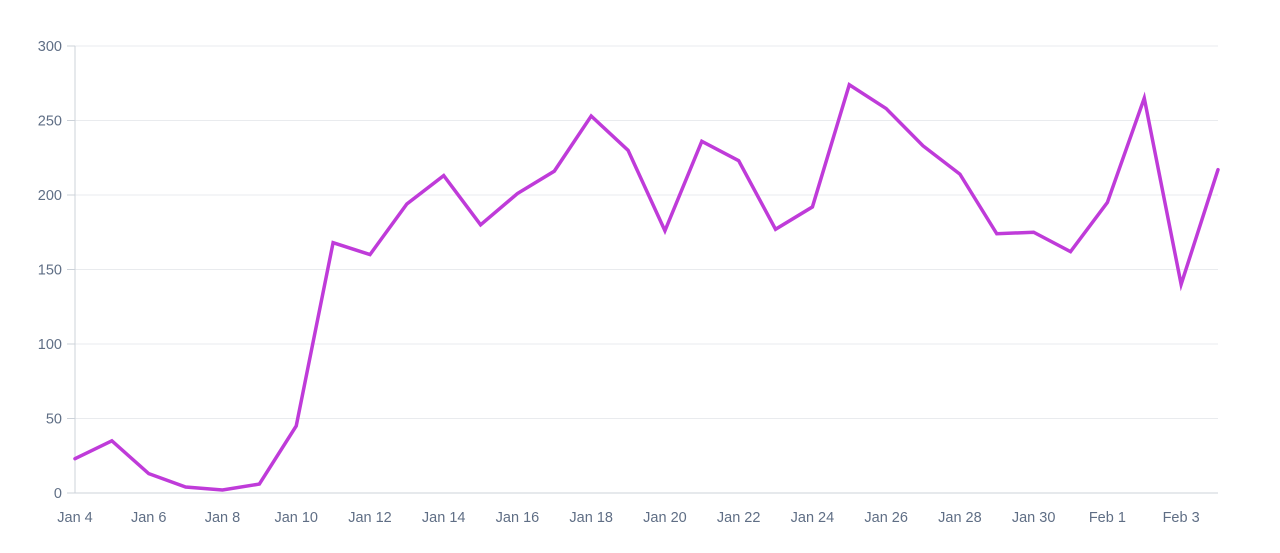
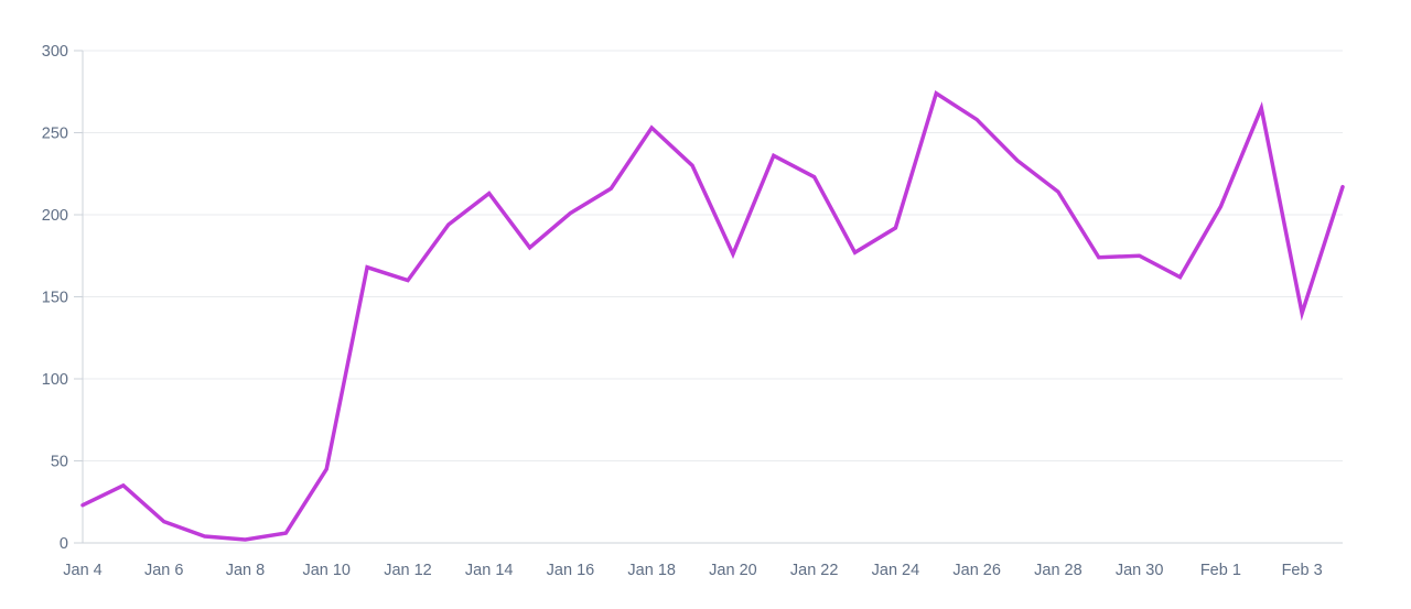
Feb 1: 195 -> 205
